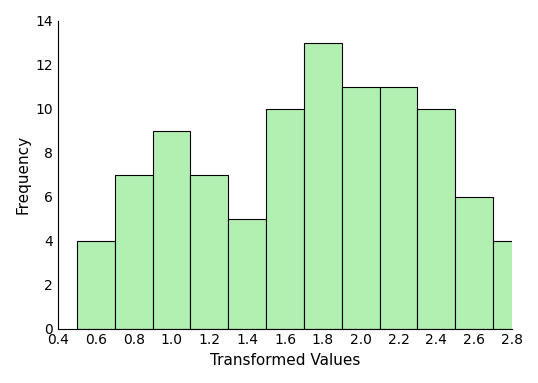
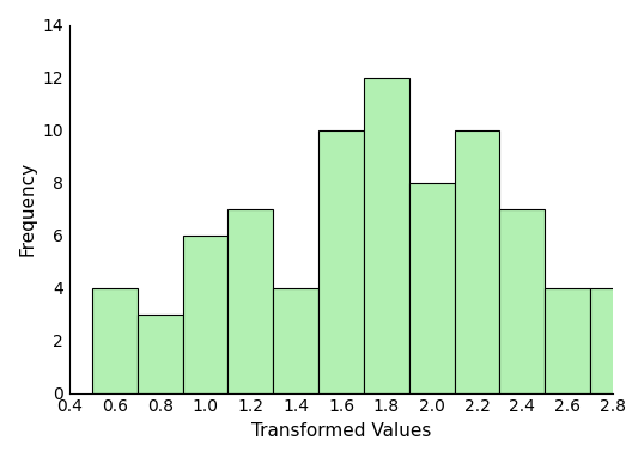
0.8: 7 -> 3
1.0: 9 -> 6
1.4: 5 -> 4
1.8: 13 -> 12
2.0: 11 -> 8
2.2: 11 -> 10
2.4: 10 -> 7
2.6: 6 -> 4
